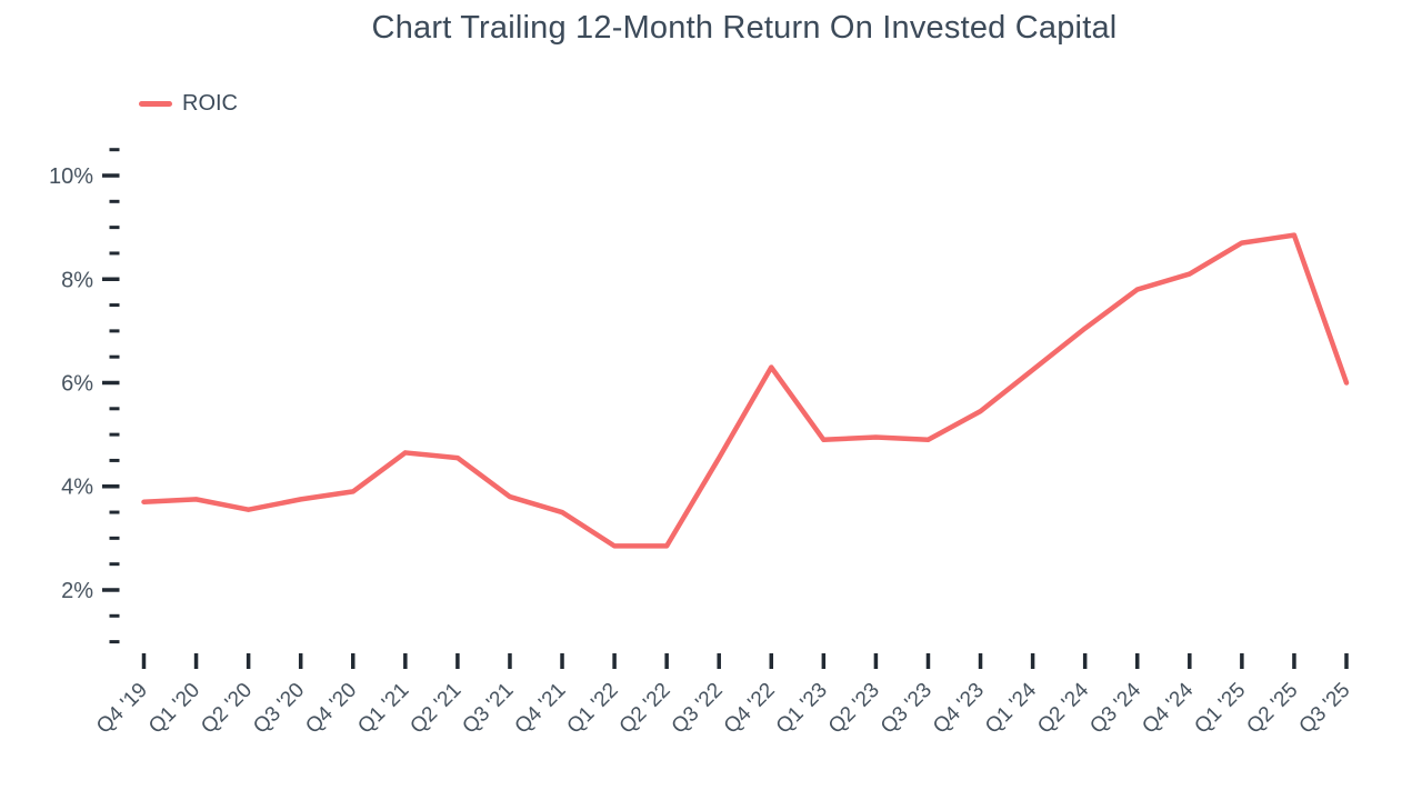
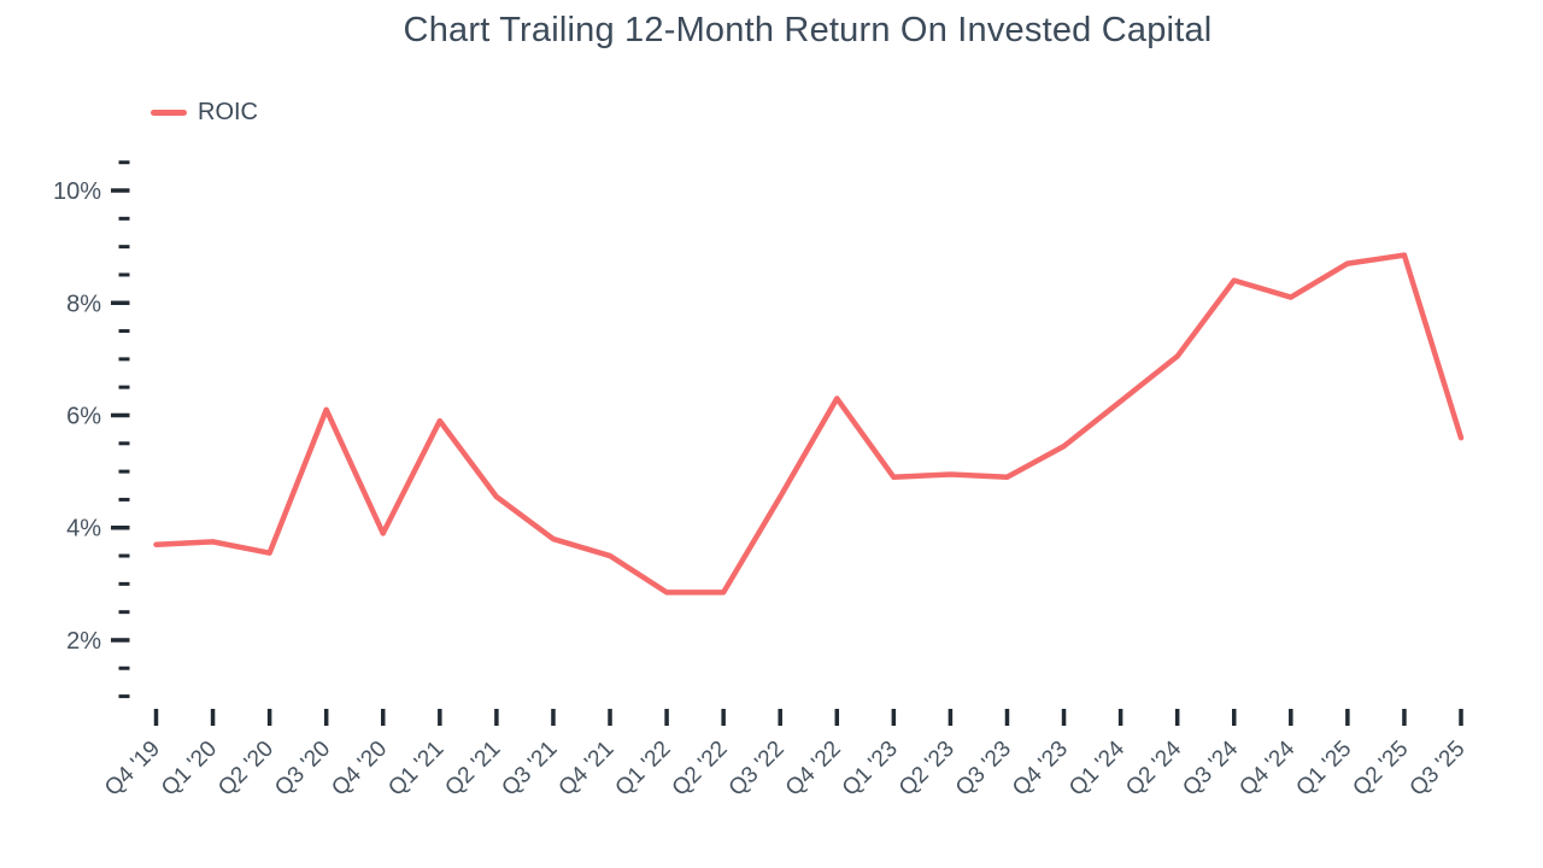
Q3 '20: 3.8% -> 6.1%
Q1 '21: 4.7% -> 5.9%
Q3 '24: 7.8% -> 8.4%
Q3 '25: 6.0% -> 5.6%
